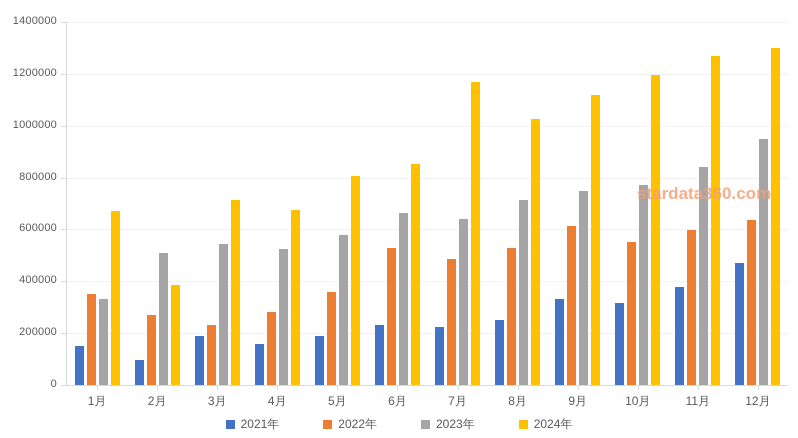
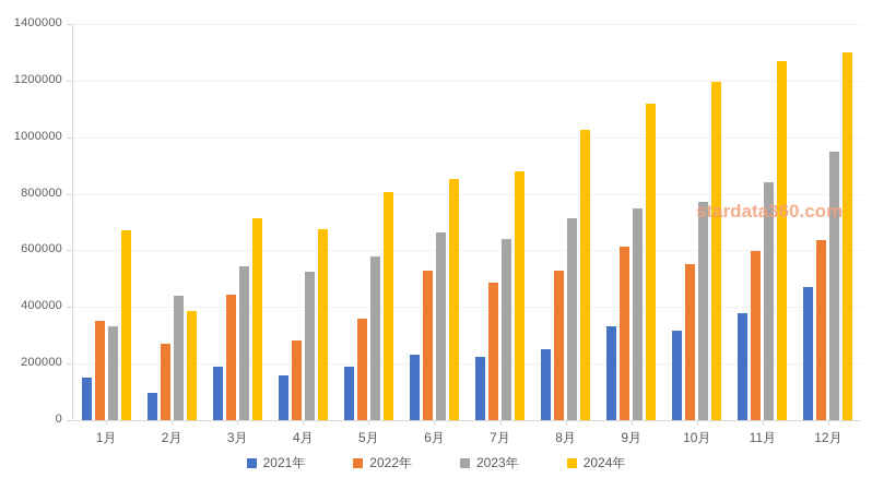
2023年/2月: 510000 -> 440000
2022年/3月: 230000 -> 440000
2024年/7月: 1170000 -> 880000
